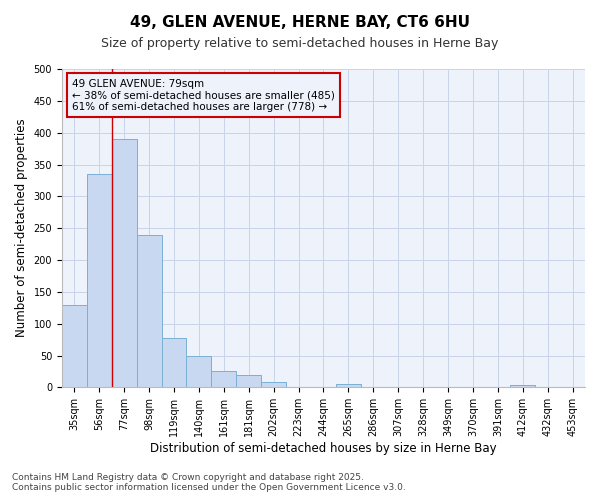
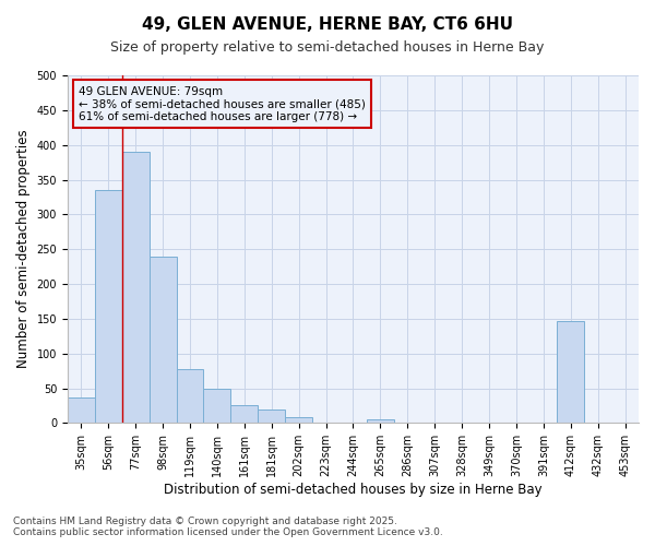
35sqm: 130 -> 36
412sqm: 3 -> 146
